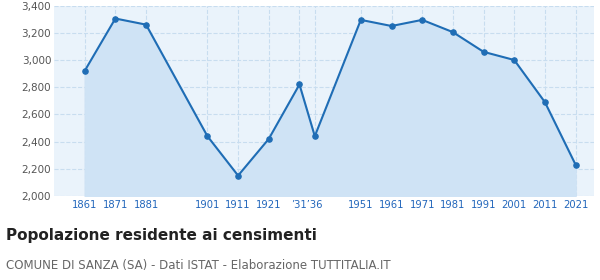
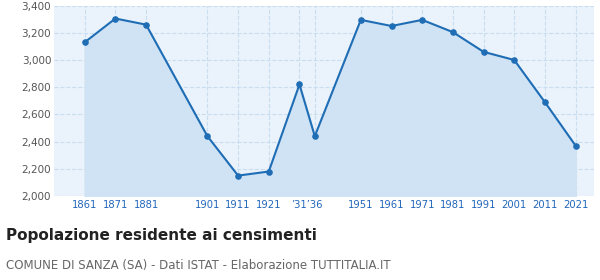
1861: 2,920 -> 3,130
1921: 2,420 -> 2,180
2021: 2,230 -> 2,370
